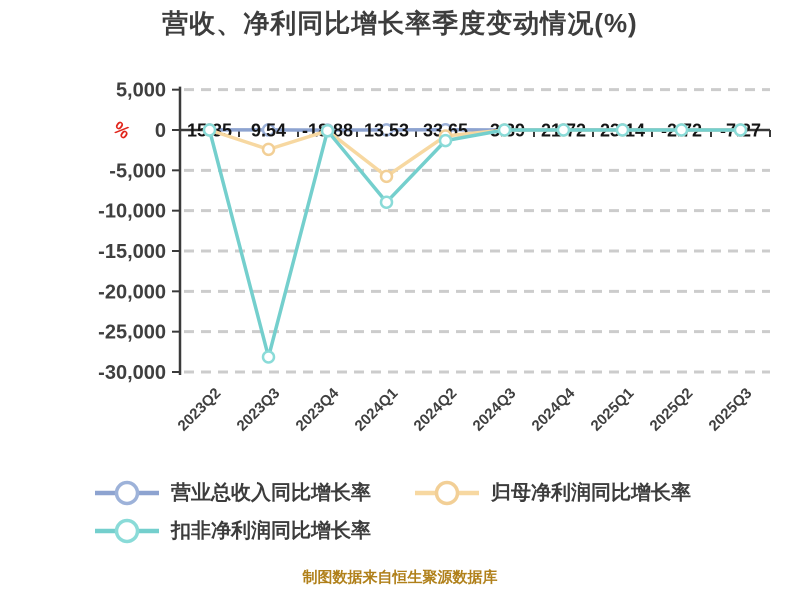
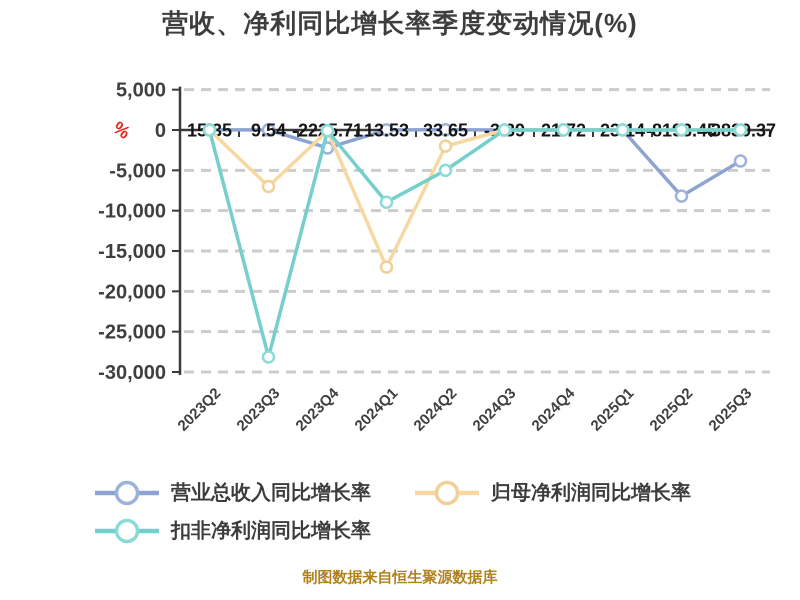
归母净利润同比增长率/2023Q3: -2000 -> -7000
营业总收入同比增长率/2023Q4: -18.88 -> -2225.71
归母净利润同比增长率/2024Q1: -6000 -> -17000
归母净利润同比增长率/2024Q2: -1000 -> -2000
扣非净利润同比增长率/2024Q2: -1000 -> -5000
营业总收入同比增长率/2025Q2: -2.72 -> -8193.45
营业总收入同比增长率/2025Q3: -7.27 -> -3839.37
